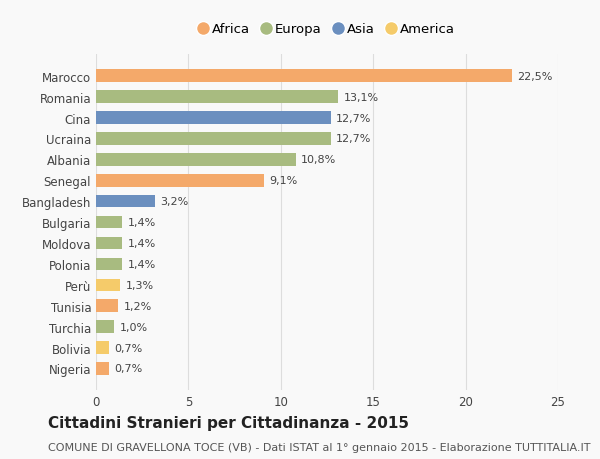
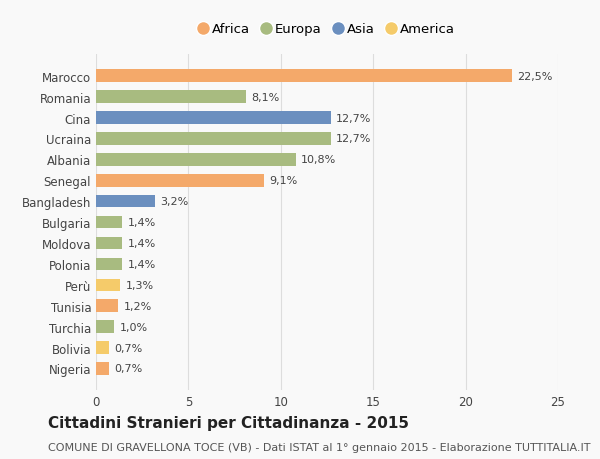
Romania: 13,1% -> 8,1%
